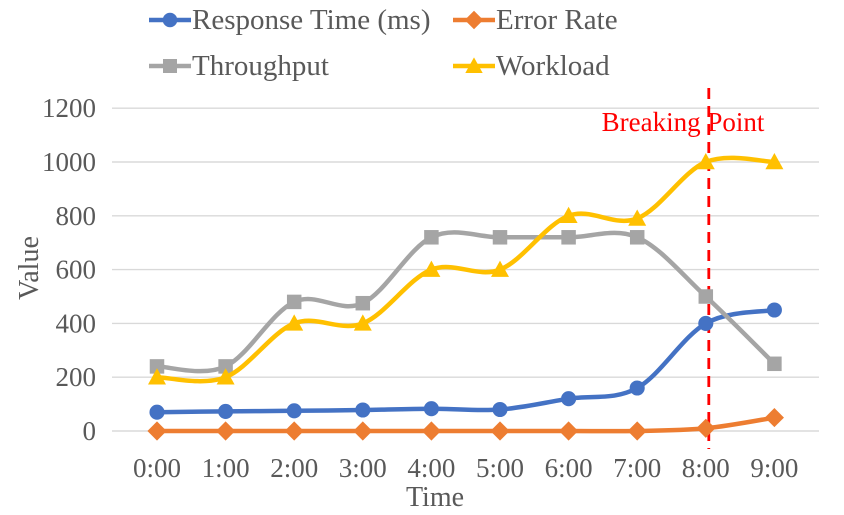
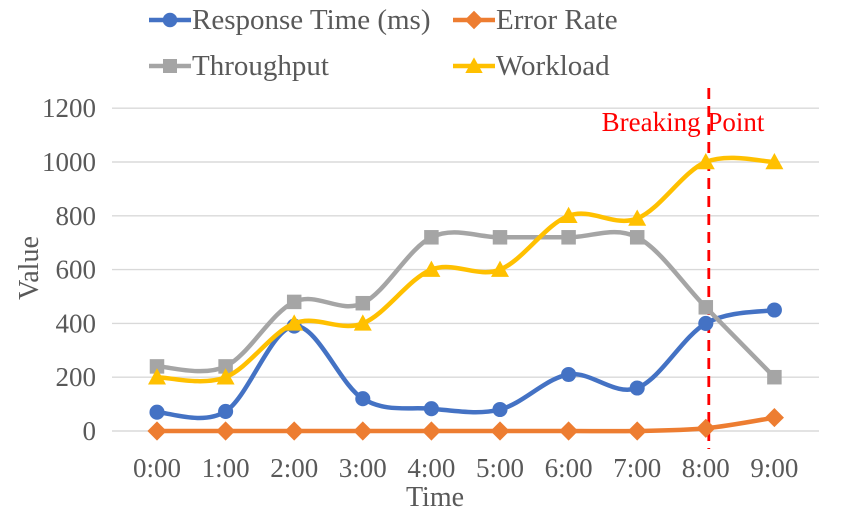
Response Time (ms)/2:00: 80 -> 390
Response Time (ms)/3:00: 80 -> 120
Response Time (ms)/6:00: 120 -> 210
Throughput/8:00: 500 -> 460
Throughput/9:00: 250 -> 200
